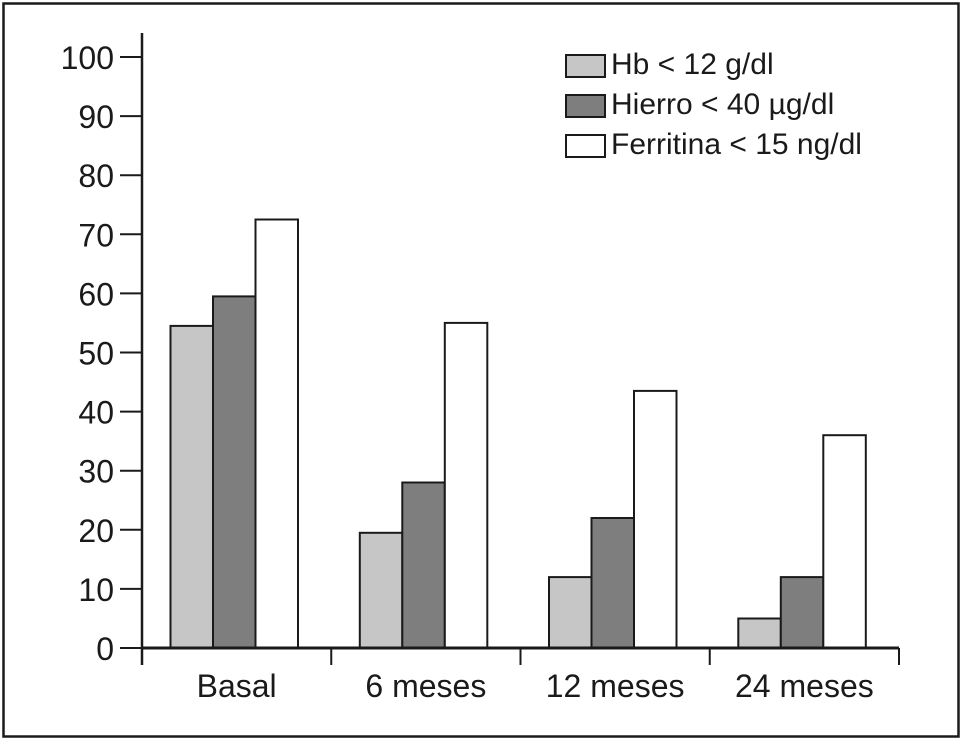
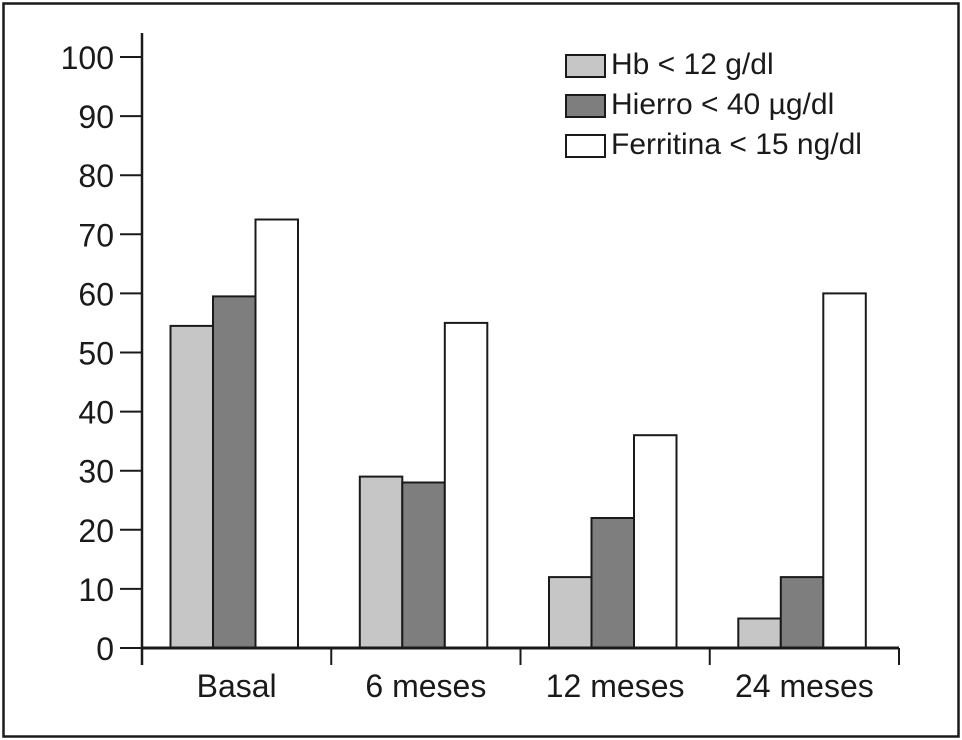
Hb < 12 g/dl/6 meses: 20 -> 29
Ferritina < 15 ng/dl/12 meses: 44 -> 36
Ferritina < 15 ng/dl/24 meses: 36 -> 60
